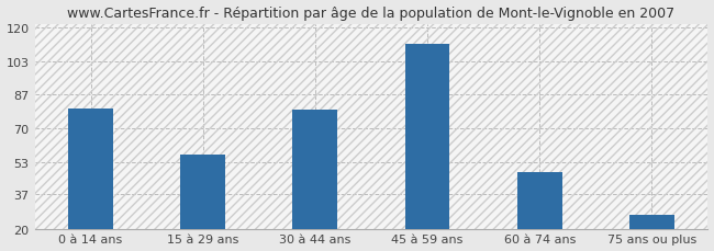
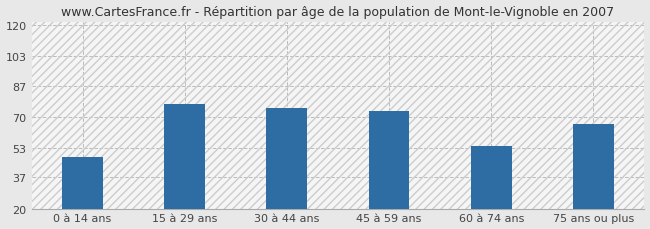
0 à 14 ans: 80 -> 48
15 à 29 ans: 57 -> 77
30 à 44 ans: 79 -> 75
45 à 59 ans: 112 -> 73
60 à 74 ans: 48 -> 54
75 ans ou plus: 27 -> 66
